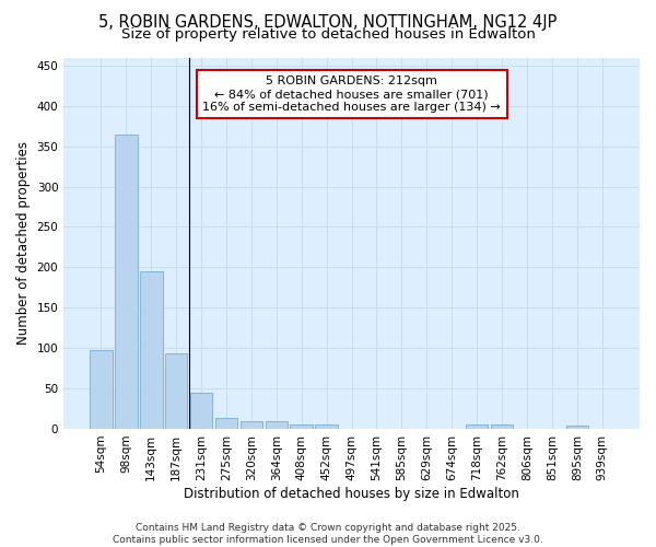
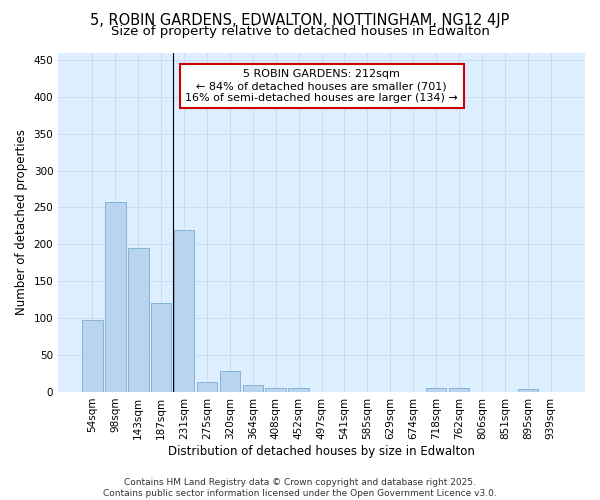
98sqm: 365 -> 258
187sqm: 93 -> 120
231sqm: 45 -> 220
320sqm: 9 -> 28
